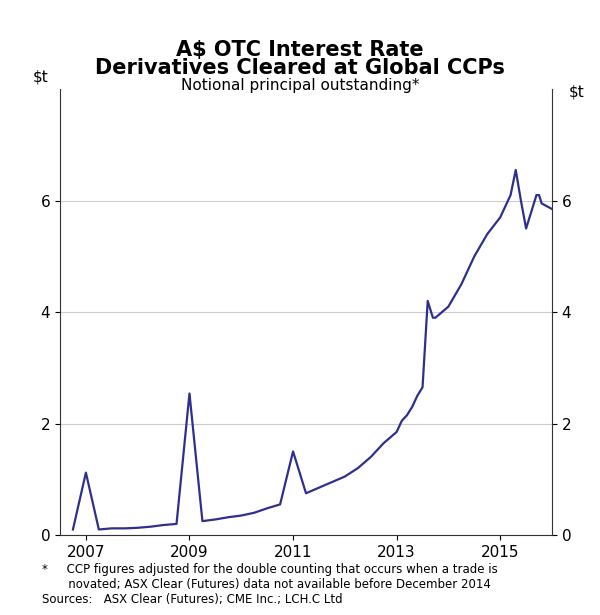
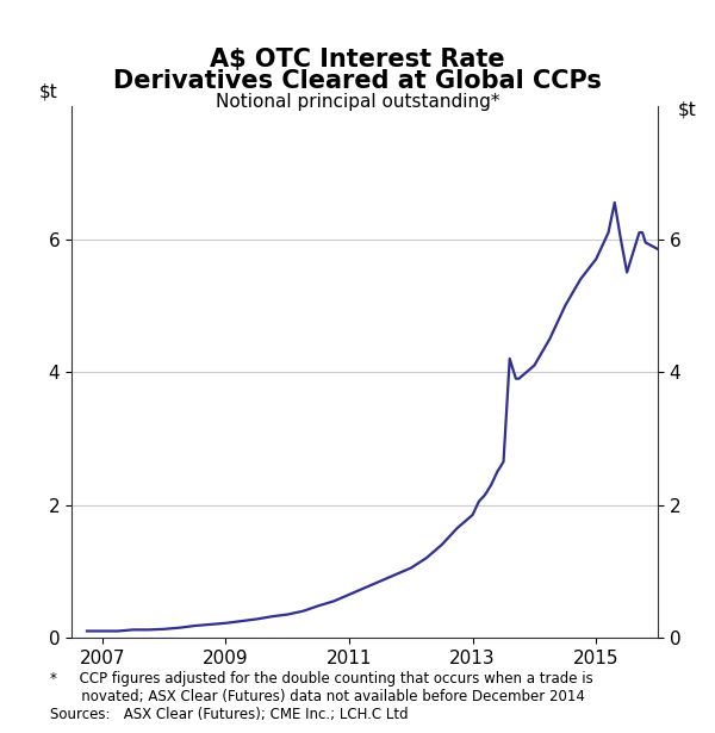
2007: 1.12 -> 0.10
2009: 2.54 -> 0.22
2011: 1.50 -> 0.65
